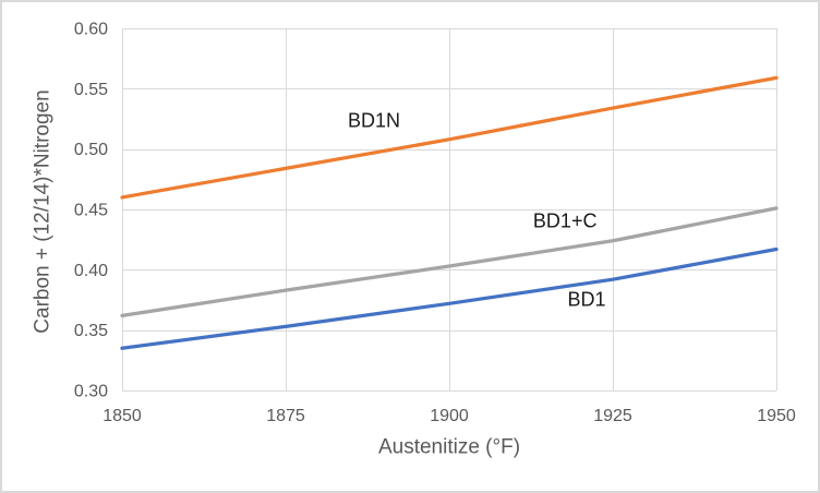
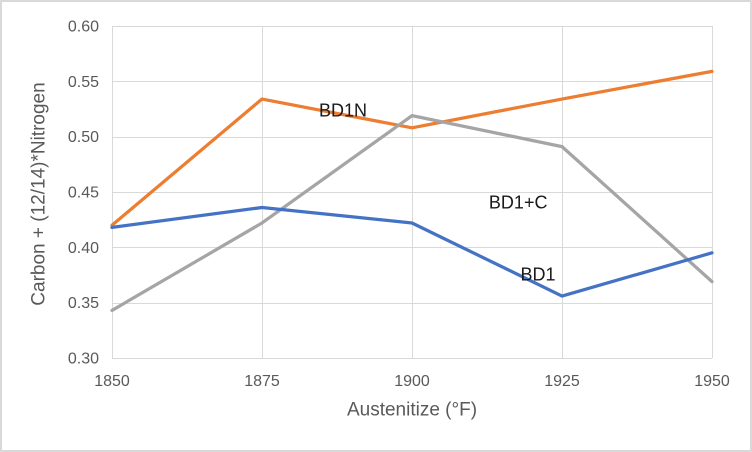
BD1N/1850: 0.460 -> 0.420
BD1+C/1850: 0.362 -> 0.343
BD1/1850: 0.335 -> 0.418
BD1N/1875: 0.484 -> 0.534
BD1+C/1875: 0.383 -> 0.422
BD1/1875: 0.353 -> 0.436
BD1+C/1900: 0.403 -> 0.519
BD1/1900: 0.372 -> 0.422
BD1+C/1925: 0.424 -> 0.491
BD1/1925: 0.392 -> 0.356
BD1+C/1950: 0.451 -> 0.369
BD1/1950: 0.417 -> 0.395
